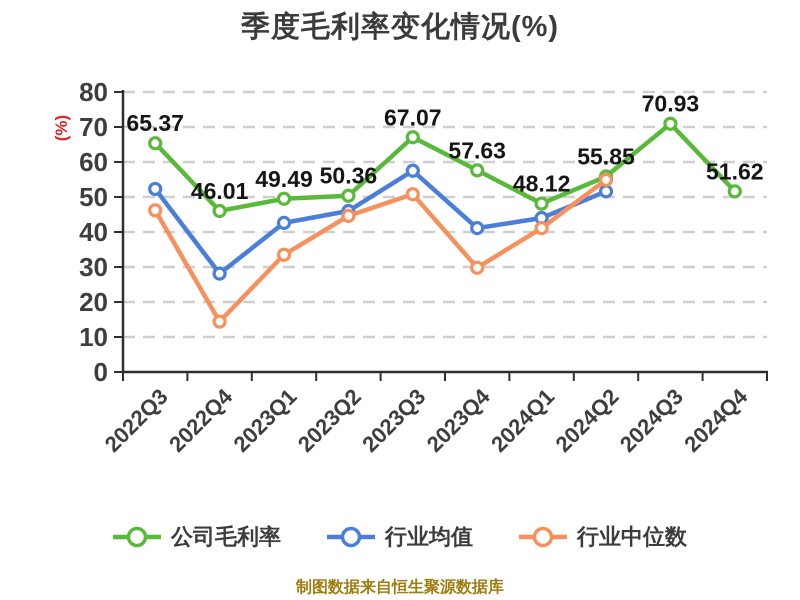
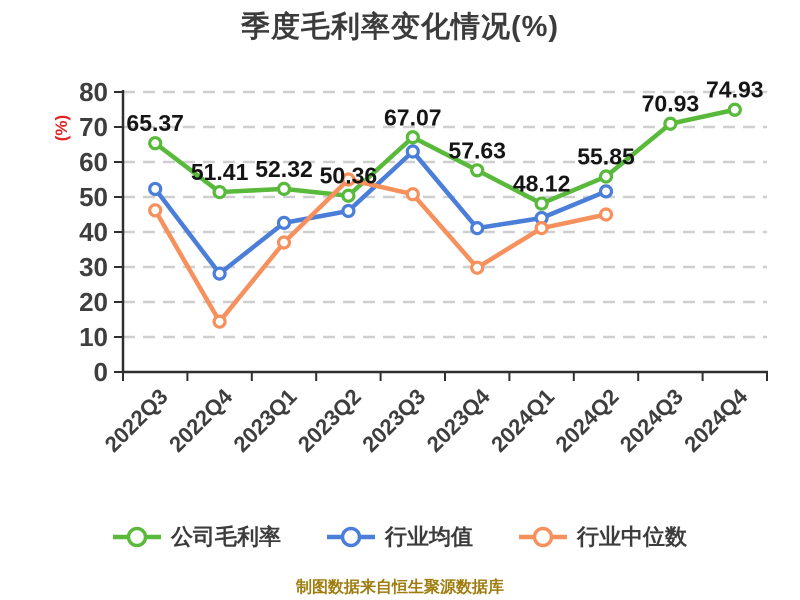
公司毛利率/2022Q4: 46.01 -> 51.41
公司毛利率/2023Q1: 49.49 -> 52.32
行业中位数/2023Q1: 34 -> 37
行业中位数/2023Q2: 45 -> 55
行业均值/2023Q3: 58 -> 63
行业中位数/2024Q2: 55 -> 45
公司毛利率/2024Q4: 51.62 -> 74.93
